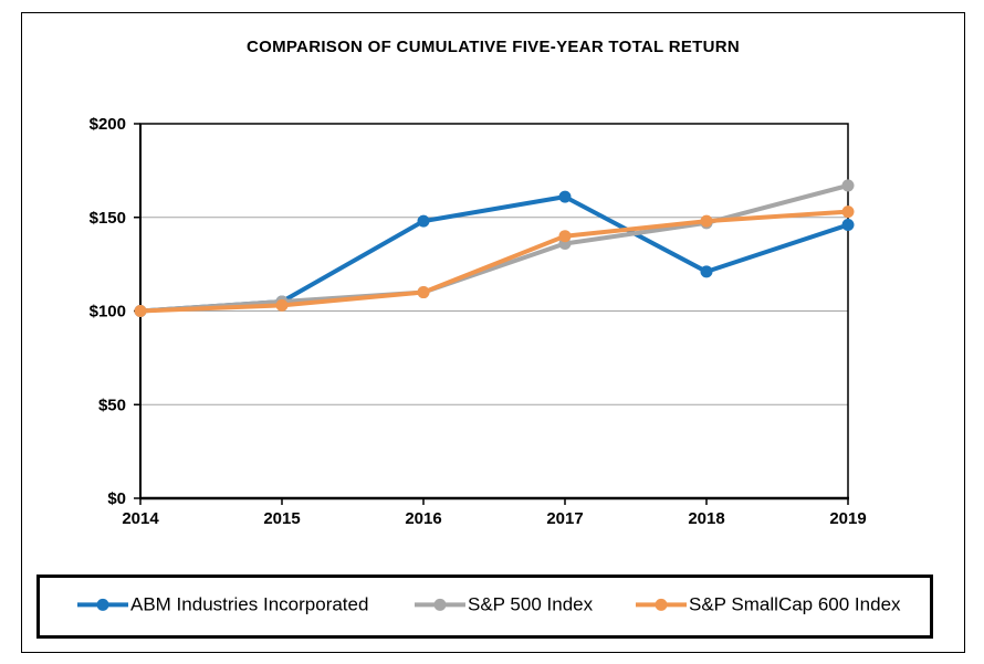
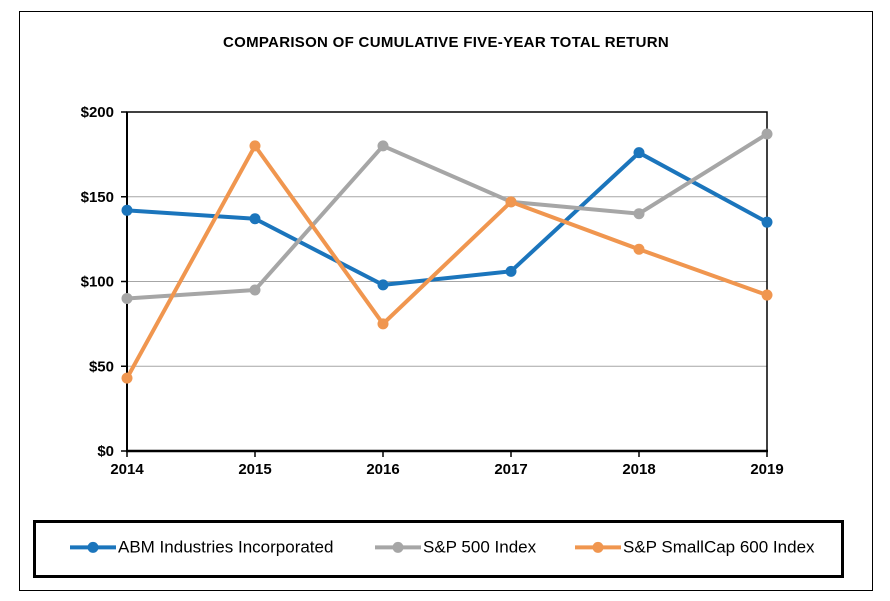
ABM Industries Incorporated/2014: $100 -> $142
S&P 500 Index/2014: $100 -> $90
S&P SmallCap 600 Index/2014: $100 -> $43
ABM Industries Incorporated/2015: $105 -> $137
S&P 500 Index/2015: $105 -> $95
S&P SmallCap 600 Index/2015: $103 -> $180
ABM Industries Incorporated/2016: $148 -> $98
S&P 500 Index/2016: $110 -> $180
S&P SmallCap 600 Index/2016: $110 -> $75
ABM Industries Incorporated/2017: $161 -> $106
S&P 500 Index/2017: $136 -> $147
S&P SmallCap 600 Index/2017: $140 -> $147
ABM Industries Incorporated/2018: $121 -> $176
S&P 500 Index/2018: $147 -> $140
S&P SmallCap 600 Index/2018: $148 -> $119
ABM Industries Incorporated/2019: $146 -> $135
S&P 500 Index/2019: $167 -> $187
S&P SmallCap 600 Index/2019: $153 -> $92
